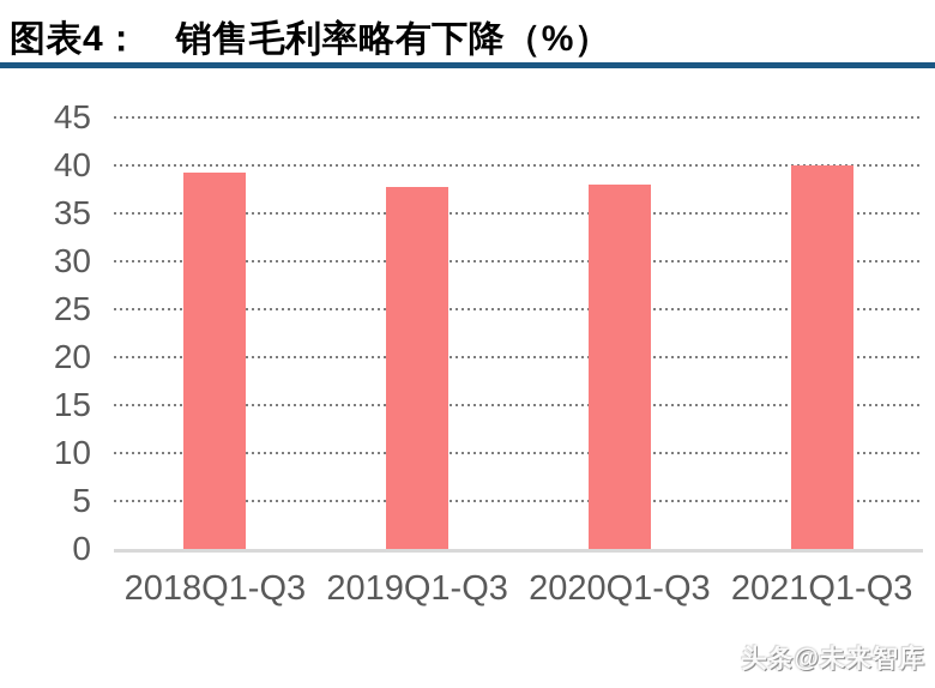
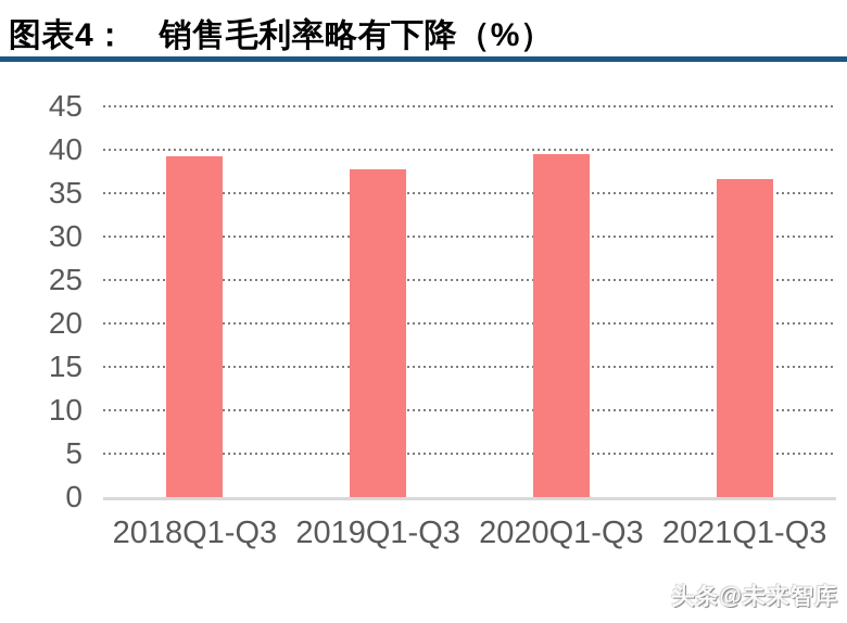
2020Q1-Q3: 38 -> 40
2021Q1-Q3: 40 -> 37
